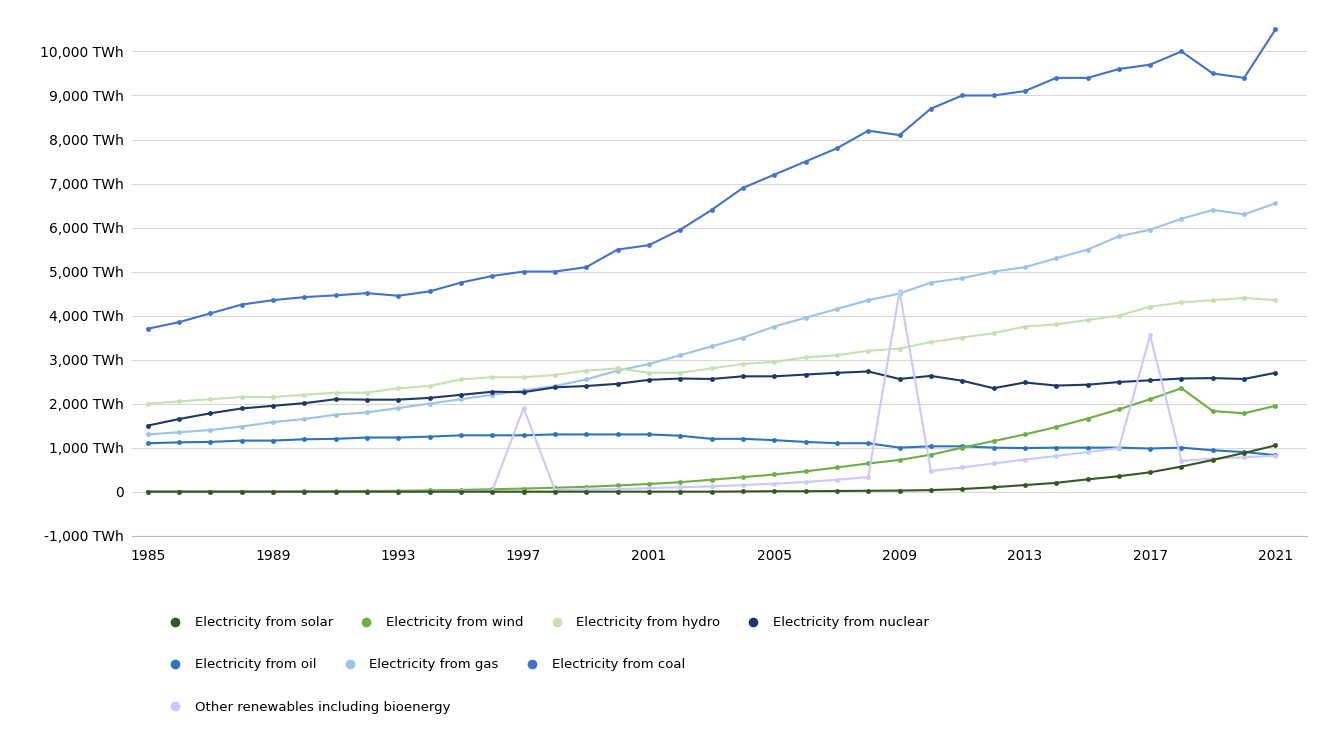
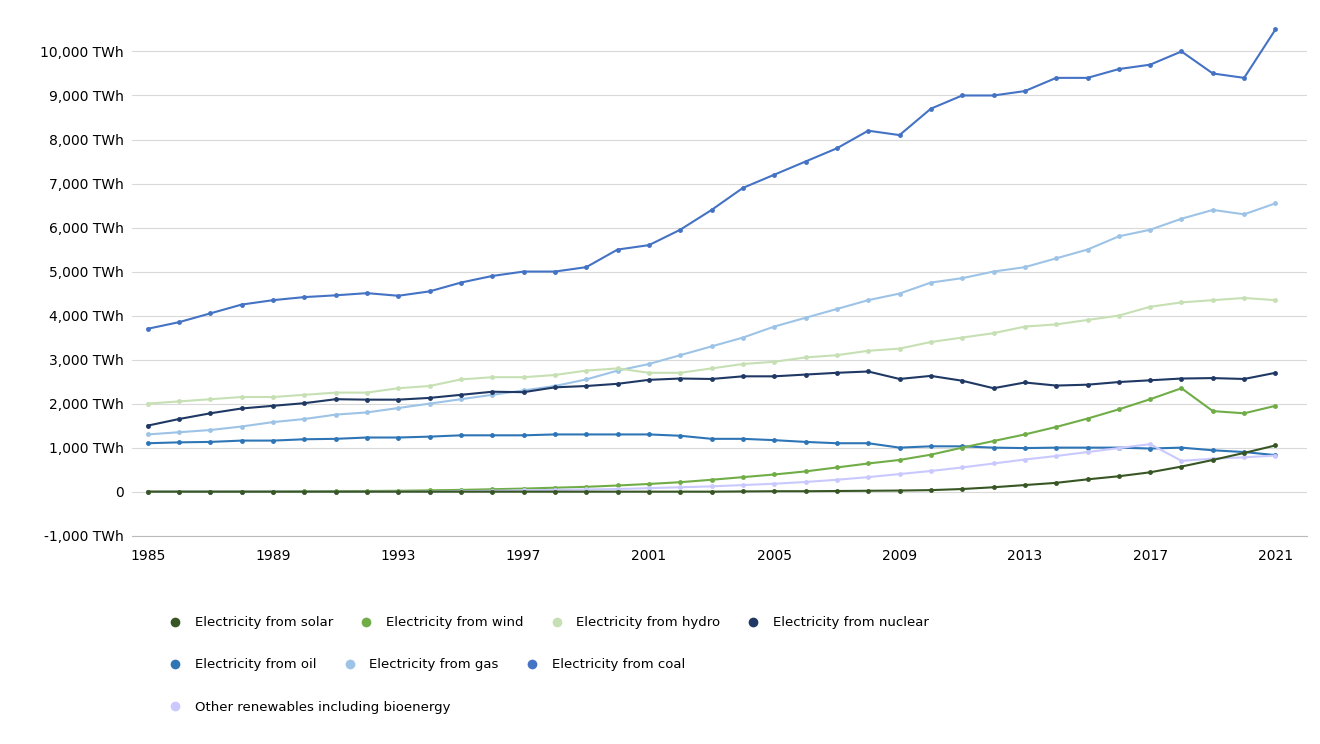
Other renewables including bioenergy/1997: 1,900 TWh -> 30 TWh
Other renewables including bioenergy/2009: 4,550 TWh -> 400 TWh
Other renewables including bioenergy/2017: 3,550 TWh -> 1,080 TWh
